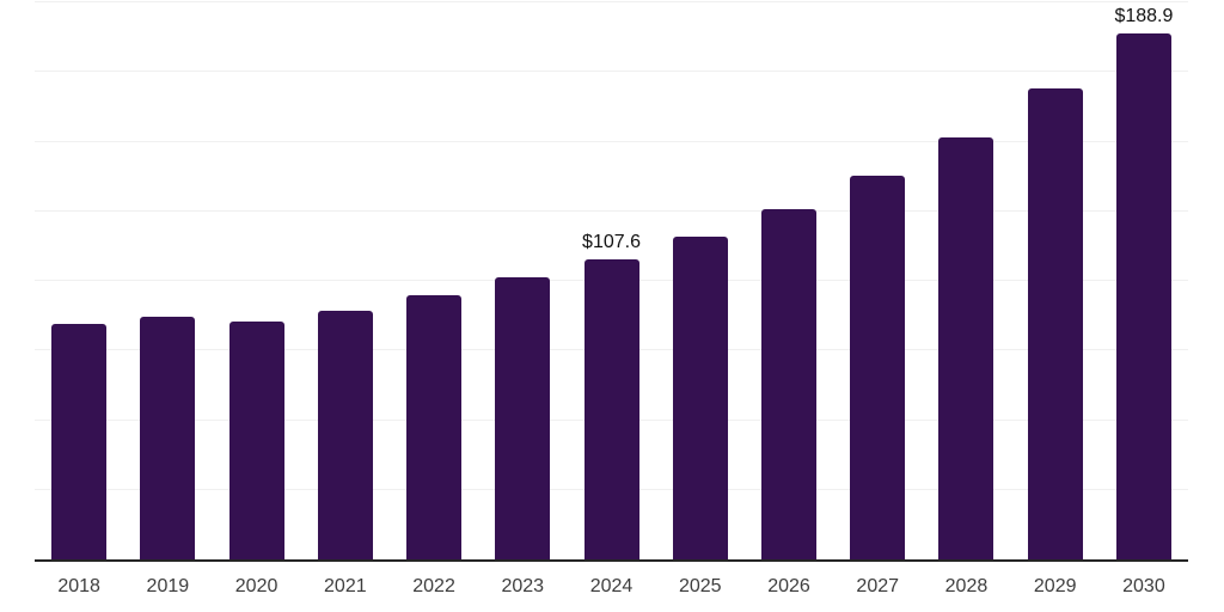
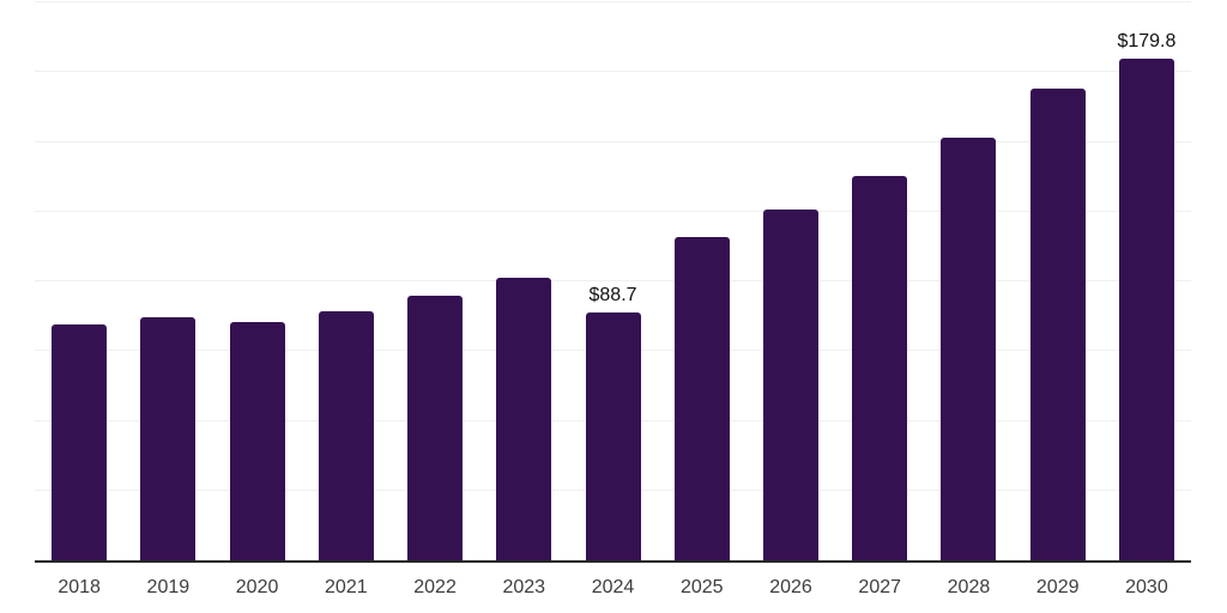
2024: $107.6 -> $88.7
2030: $188.9 -> $179.8
